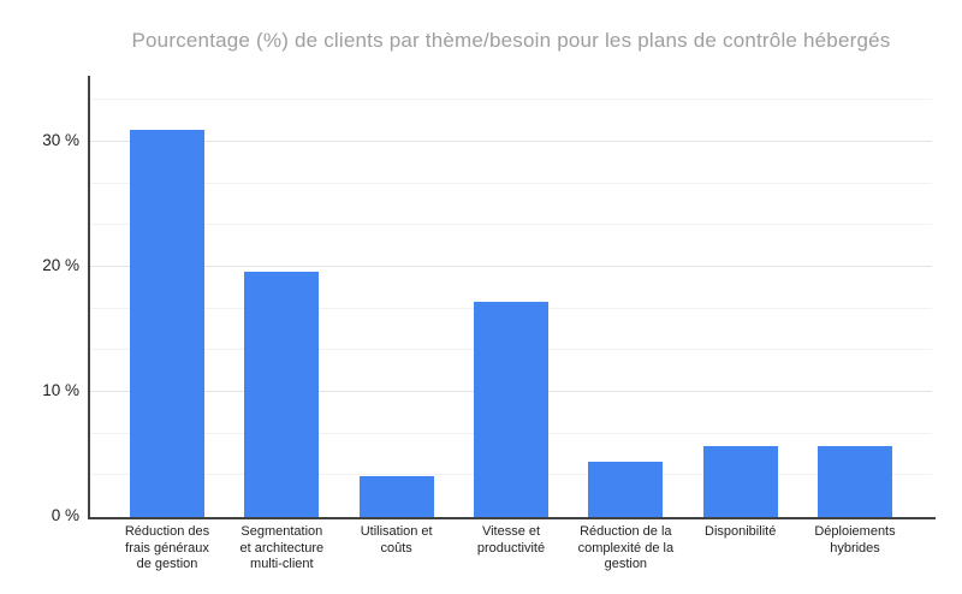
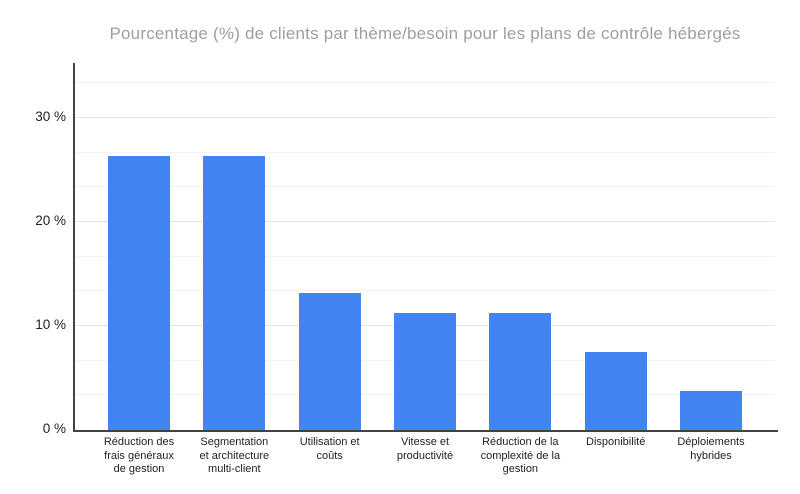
Réduction des frais généraux de gestion: 31.0% -> 26.4%
Segmentation et architecture multi-client: 19.6% -> 26.4%
Utilisation et coûts: 3.3% -> 13.2%
Vitesse et productivité: 17.2% -> 11.3%
Réduction de la complexité de la gestion: 4.4% -> 11.3%
Disponibilité: 5.7% -> 7.5%
Déploiements hybrides: 5.7% -> 3.8%
